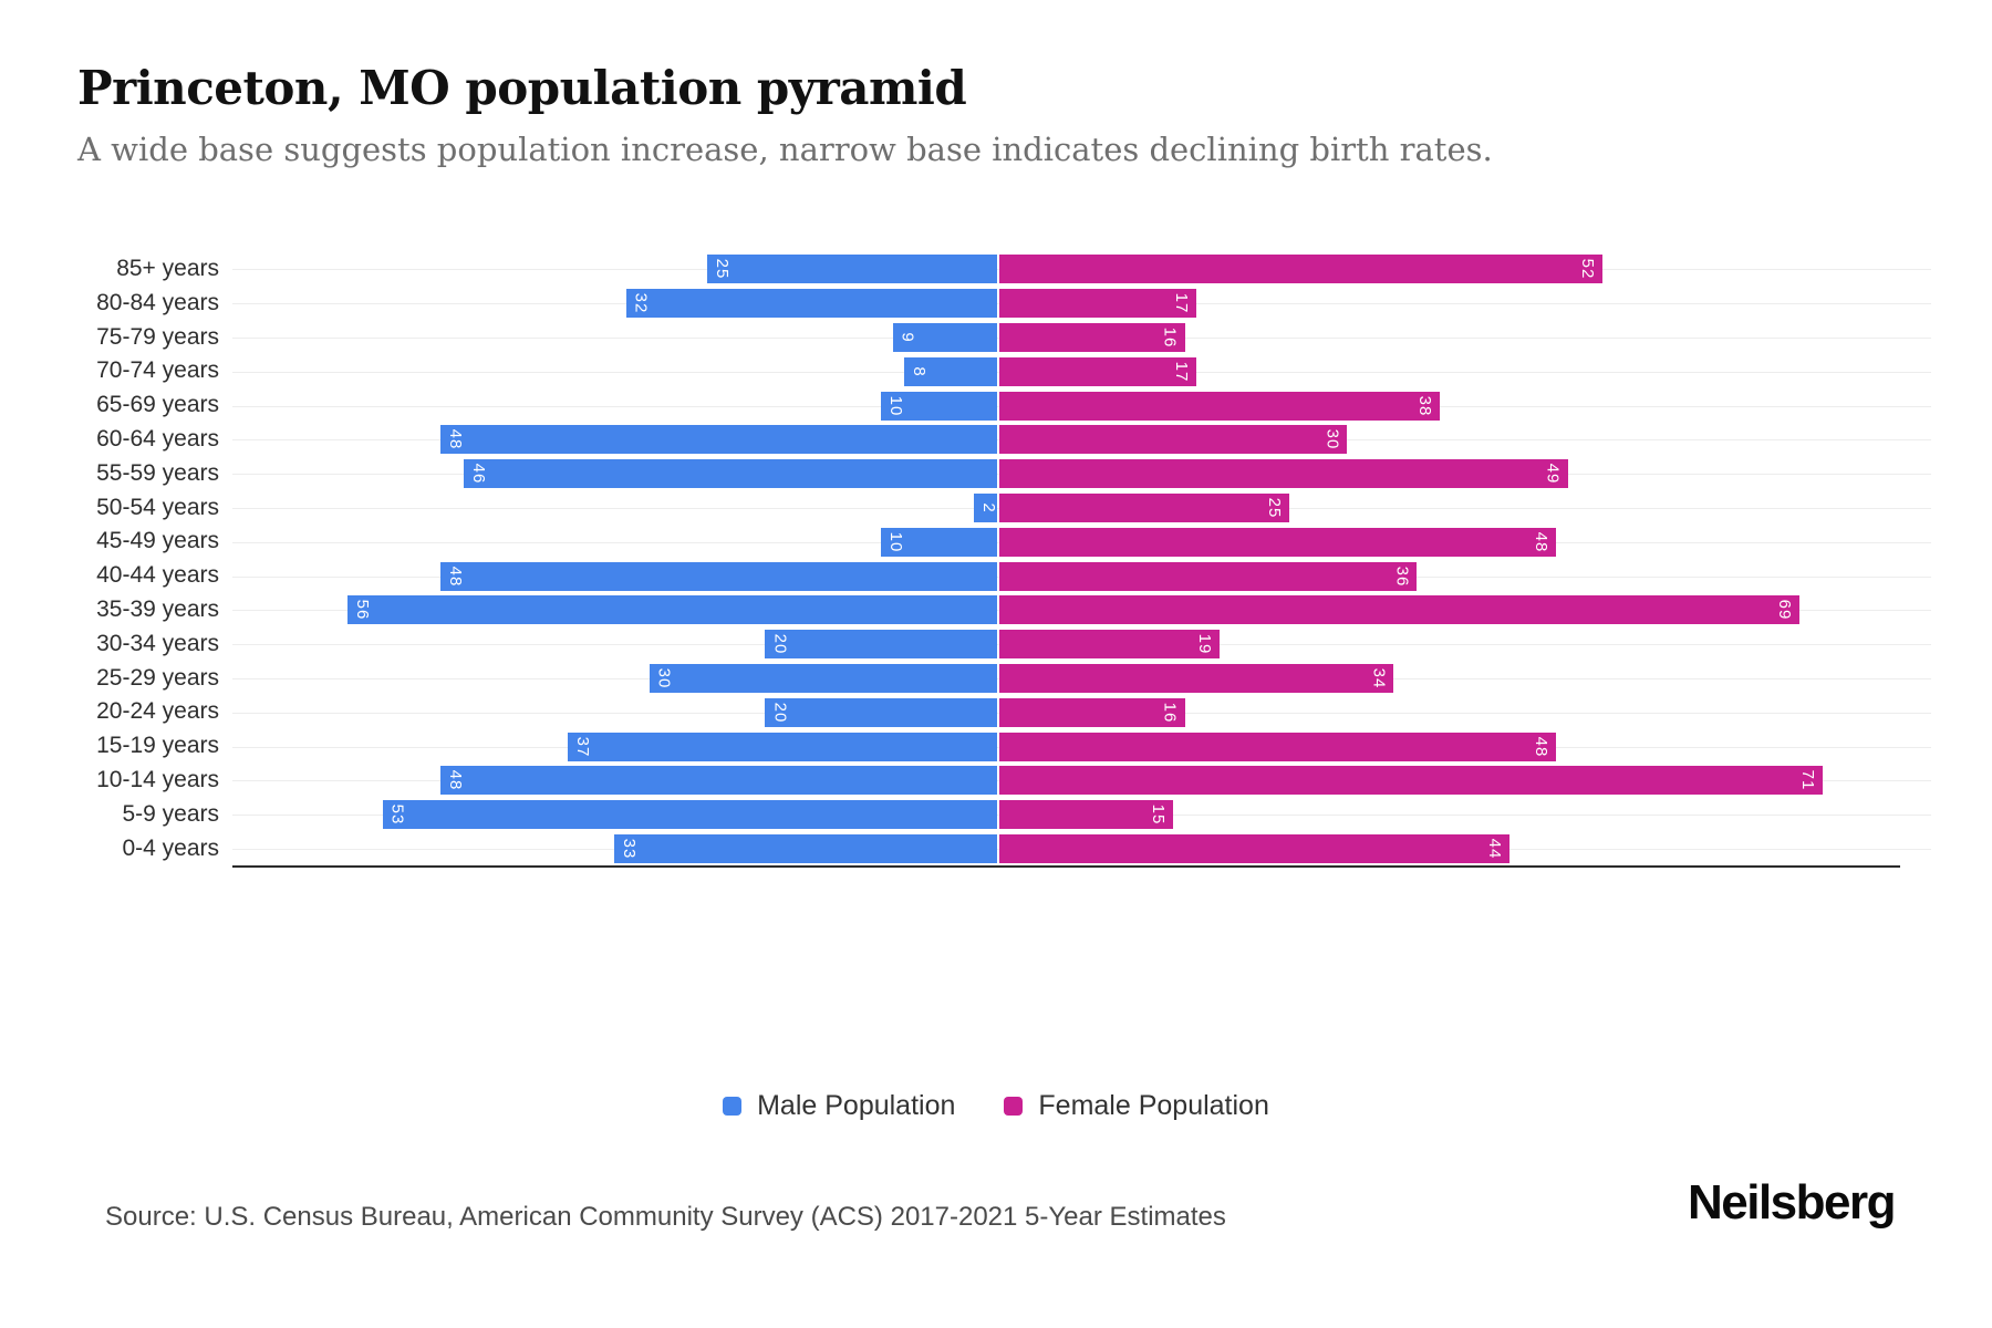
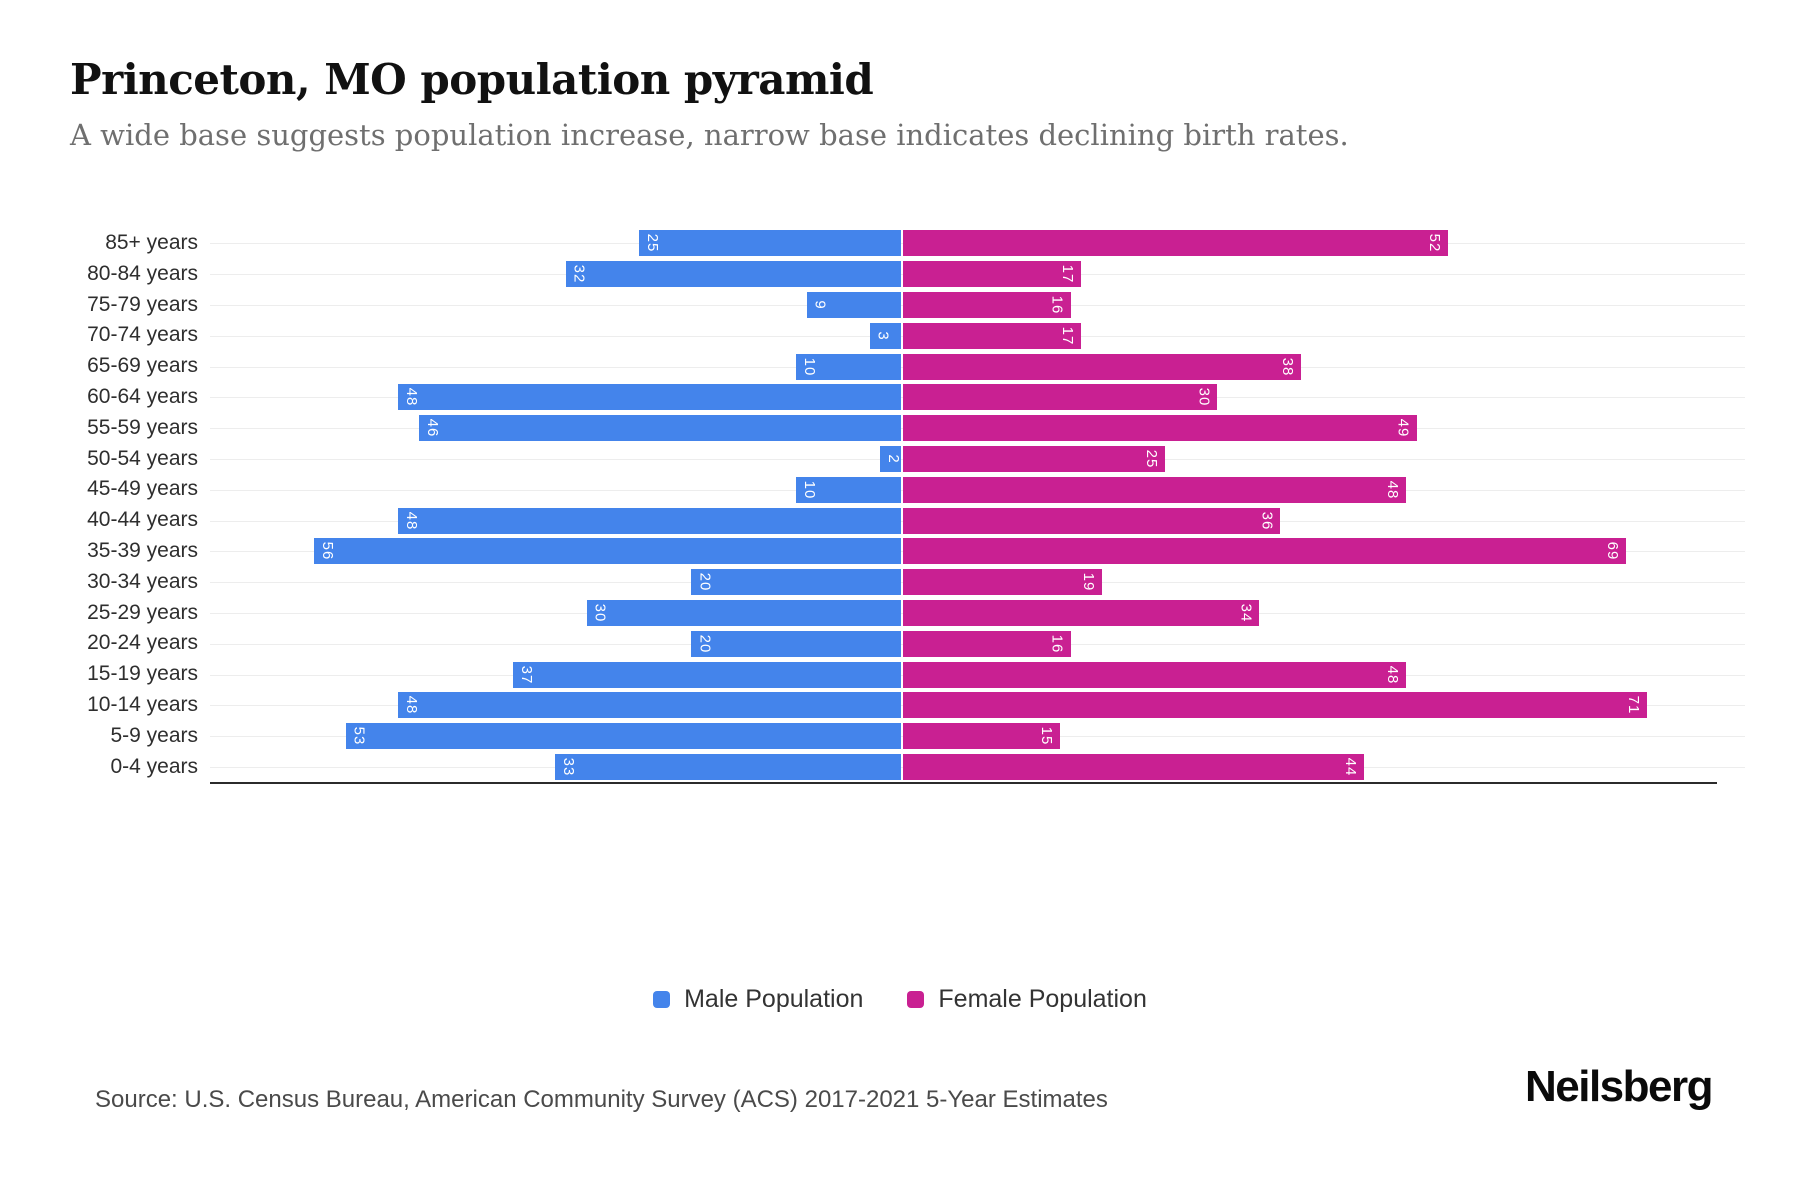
Male Population/70-74 years: 8 -> 3
